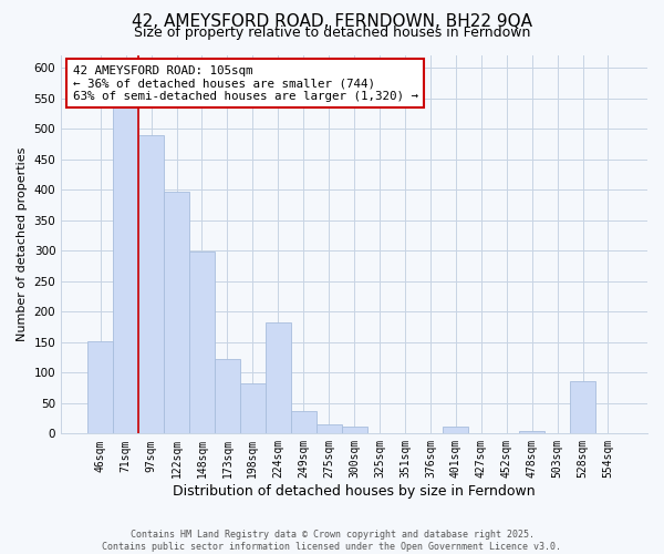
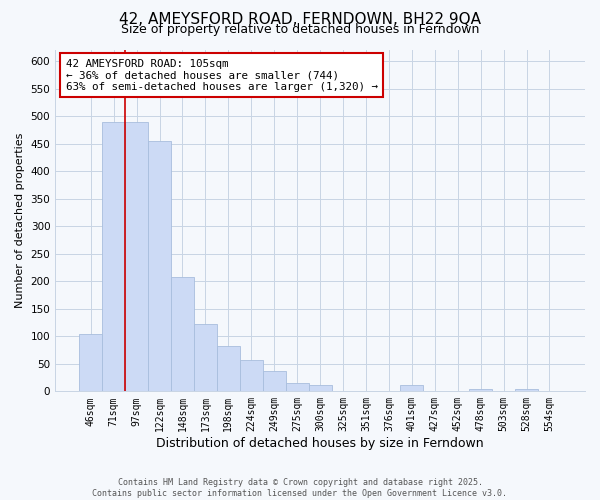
46sqm: 152 -> 105
71sqm: 540 -> 490
122sqm: 396 -> 455
148sqm: 298 -> 207
224sqm: 182 -> 57
528sqm: 86 -> 5
